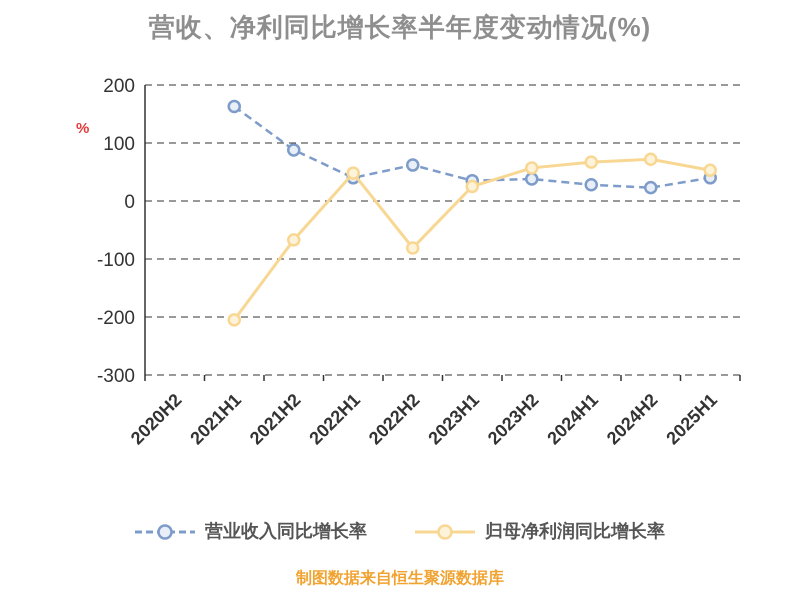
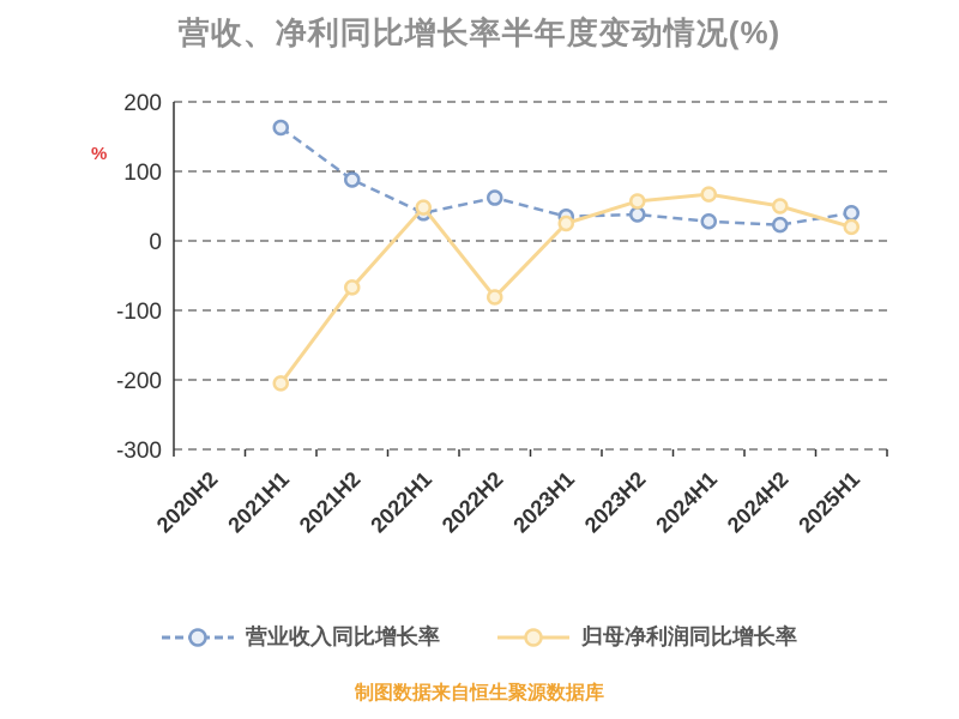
归母净利润同比增长率/2024H2: 70 -> 50
归母净利润同比增长率/2025H1: 50 -> 20
